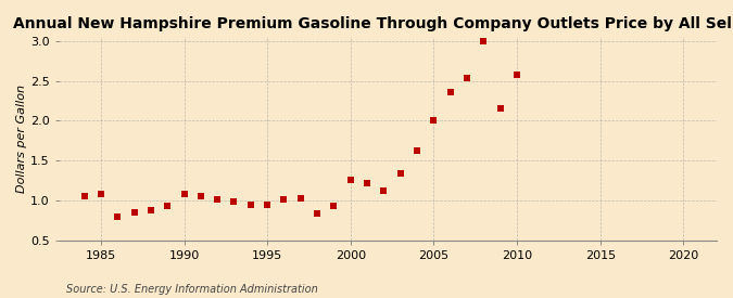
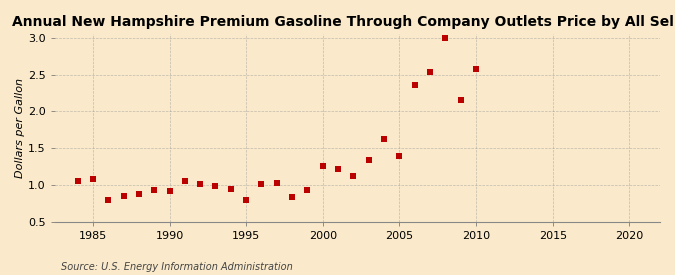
1990: 1.08 -> 0.92
1995: 0.95 -> 0.80
2005: 2.00 -> 1.40
